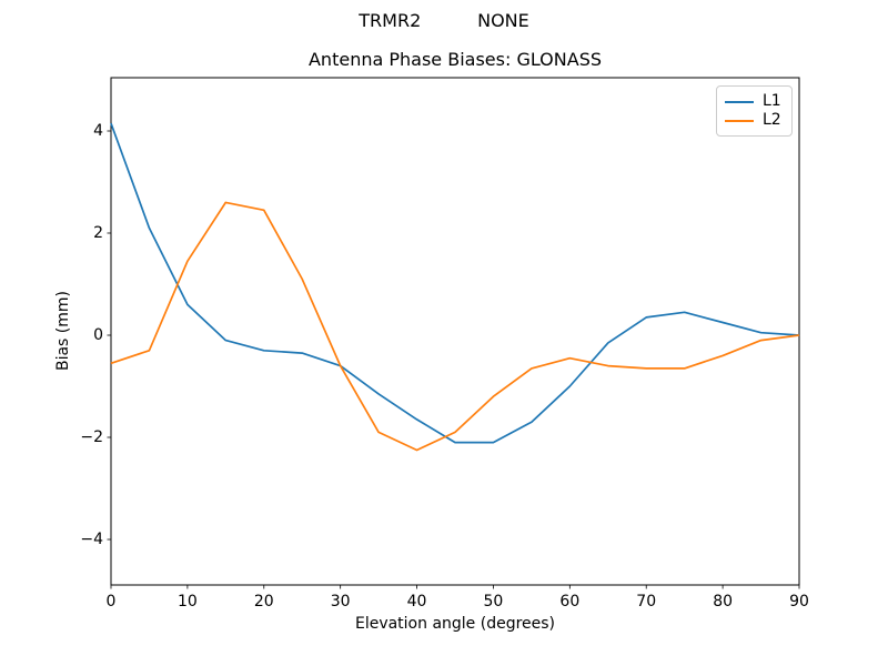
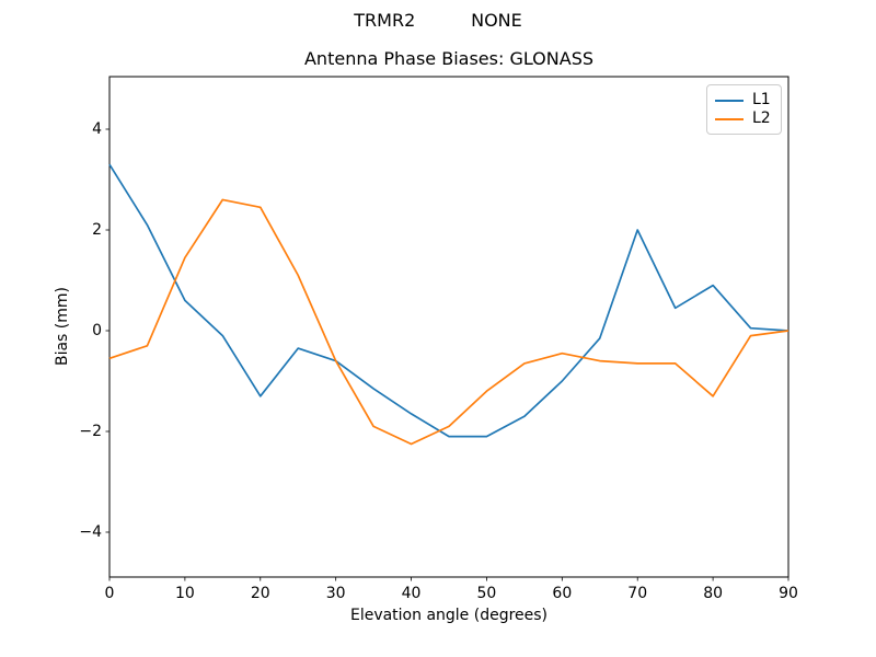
L1/0: 4.2 -> 3.3
L1/20: -0.3 -> -1.3
L1/70: 0.3 -> 2.0
L1/80: 0.2 -> 0.9
L2/80: -0.4 -> -1.3
